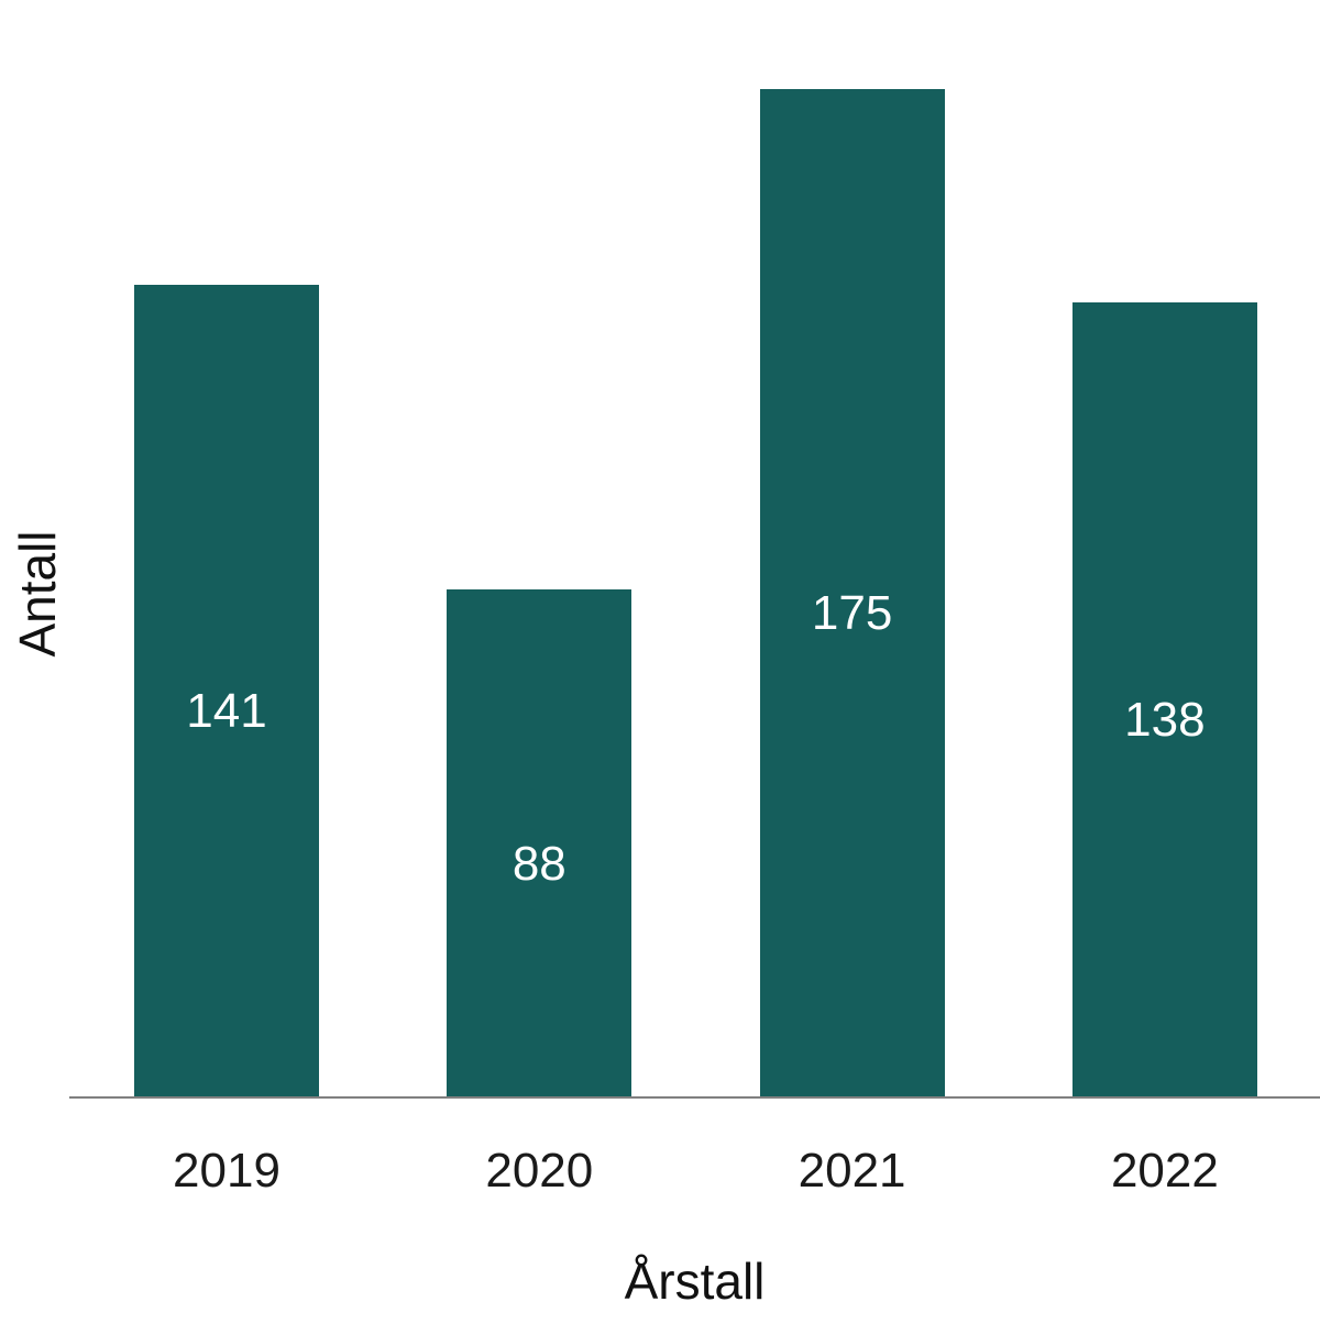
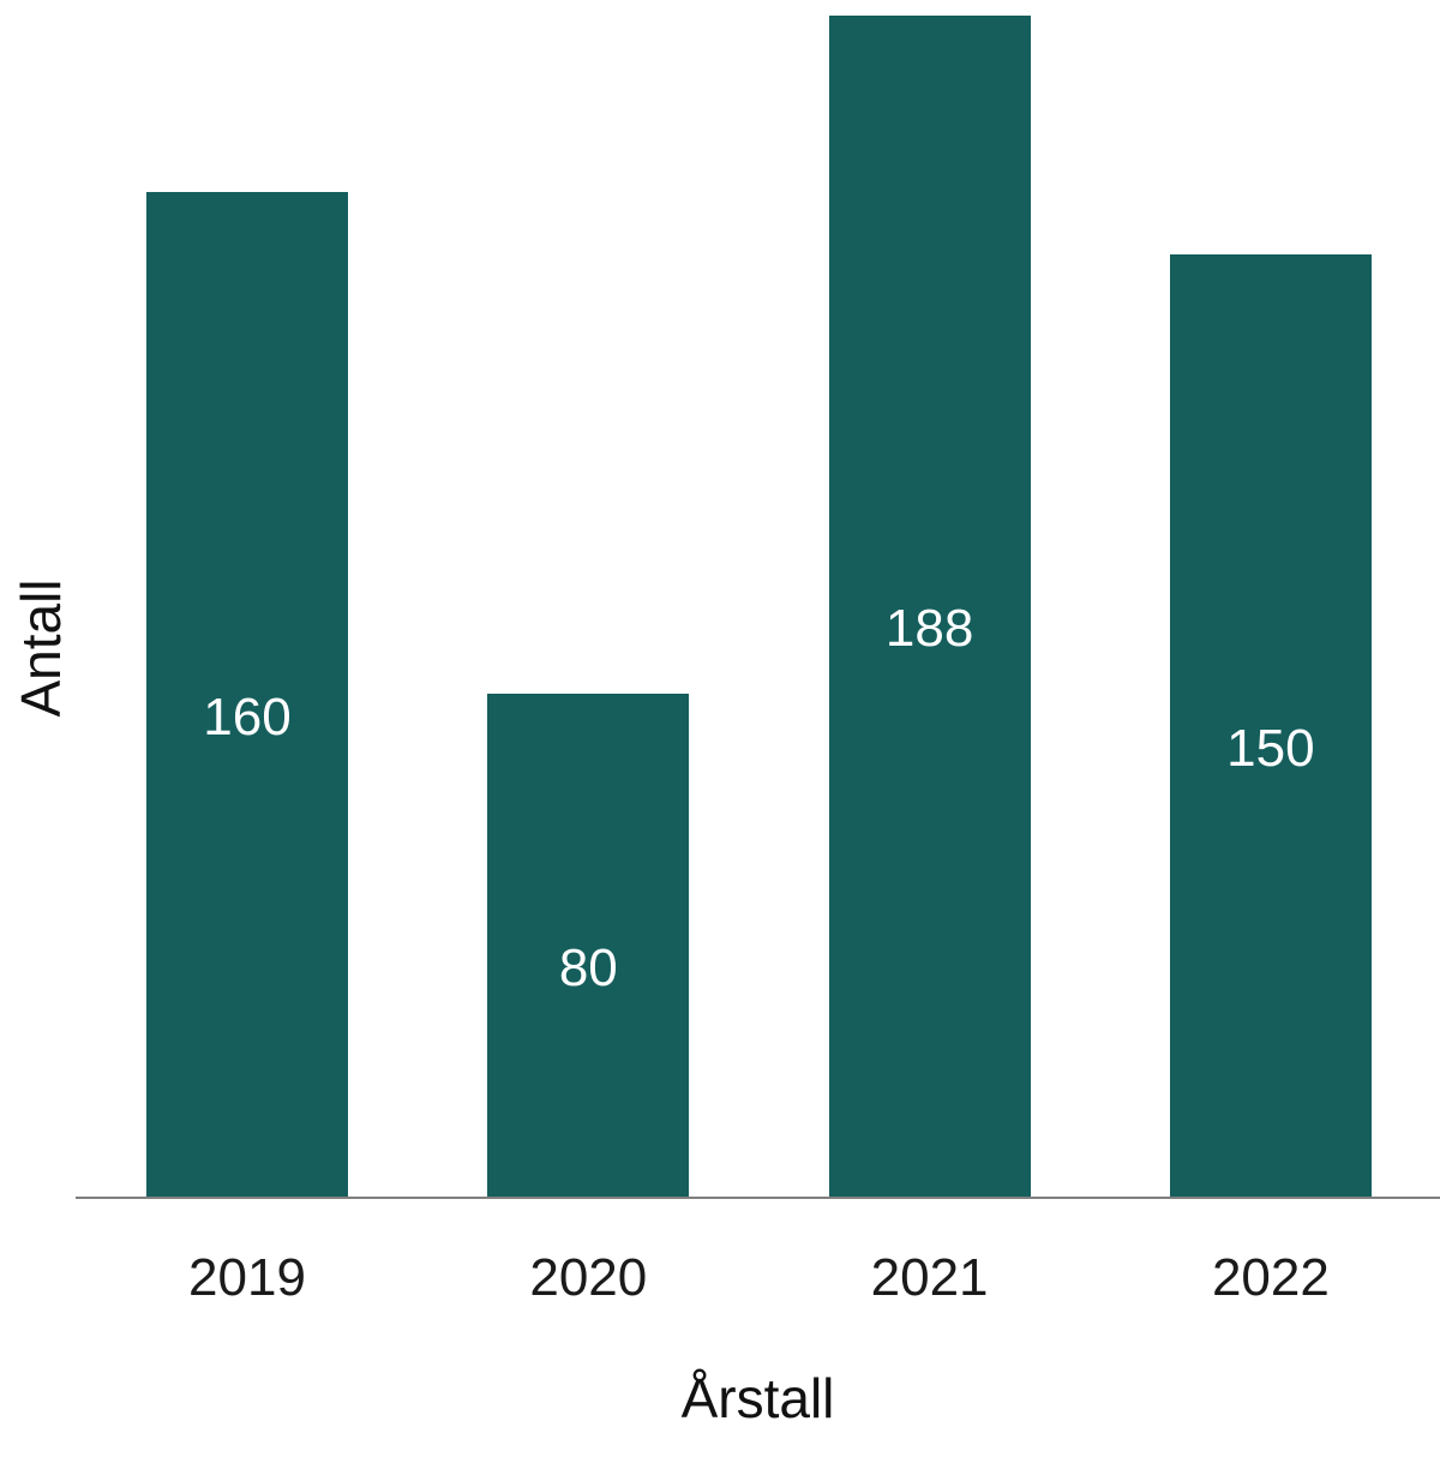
2019: 141 -> 160
2020: 88 -> 80
2021: 175 -> 188
2022: 138 -> 150
